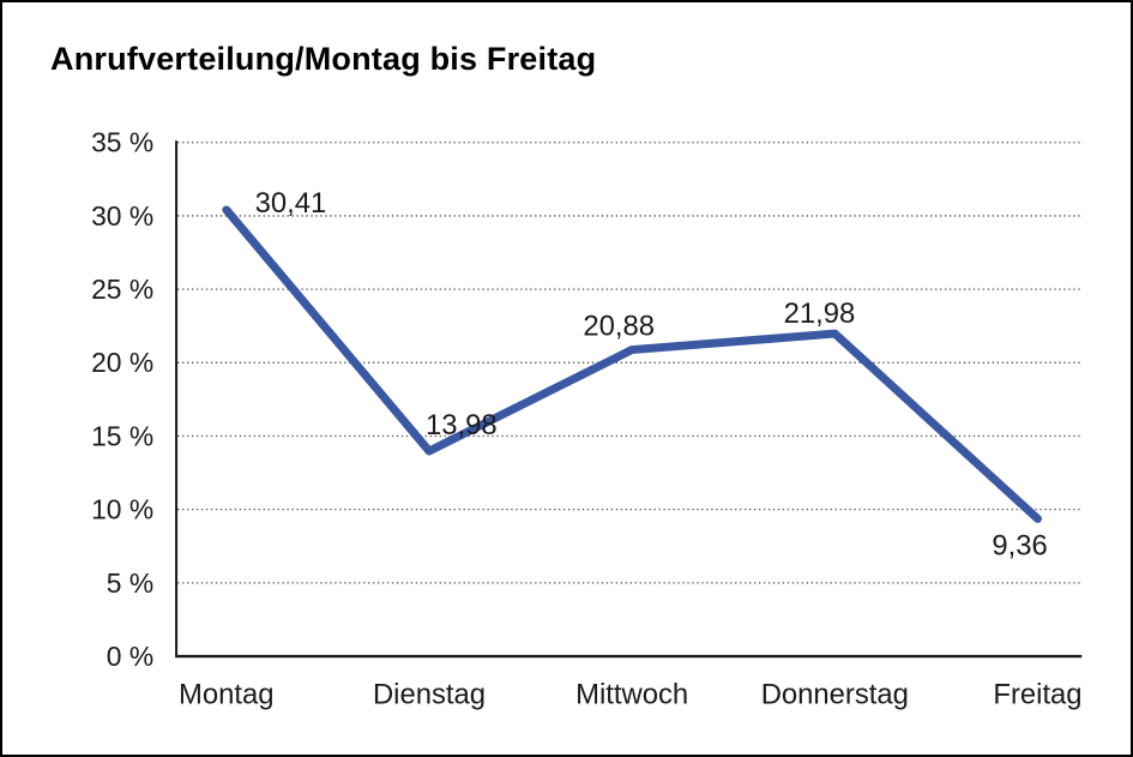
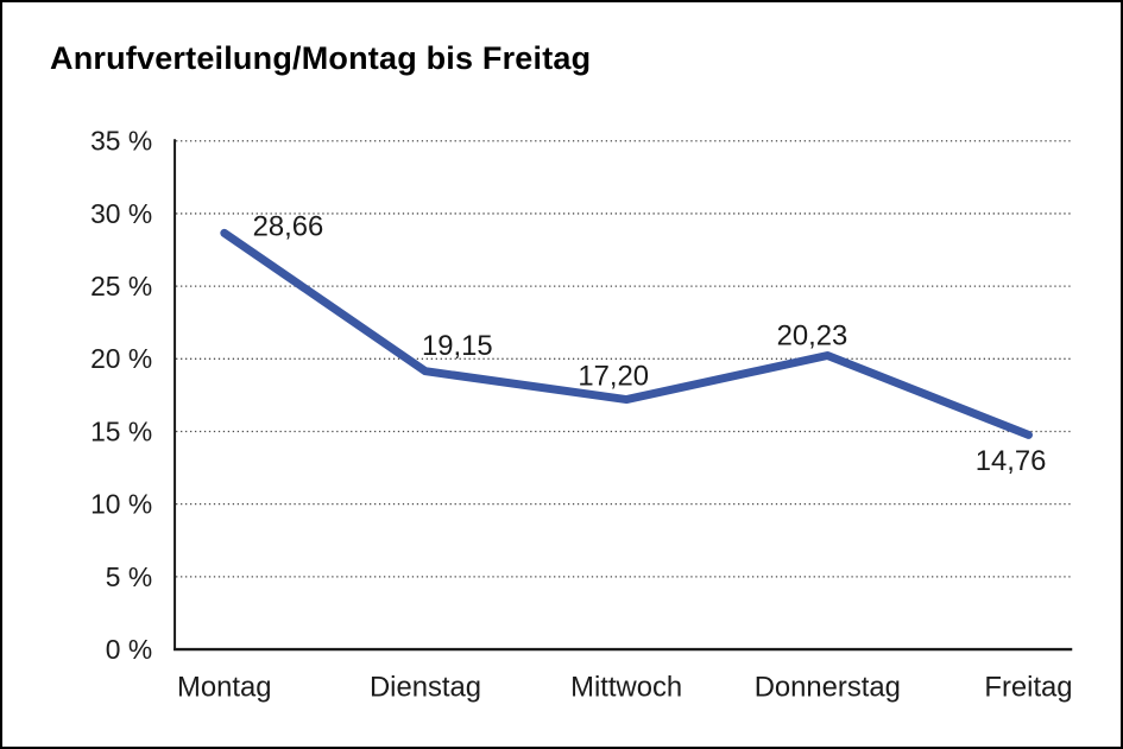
Montag: 30,41 -> 28,66
Dienstag: 13,98 -> 19,15
Mittwoch: 20,88 -> 17,20
Donnerstag: 21,98 -> 20,23
Freitag: 9,36 -> 14,76
